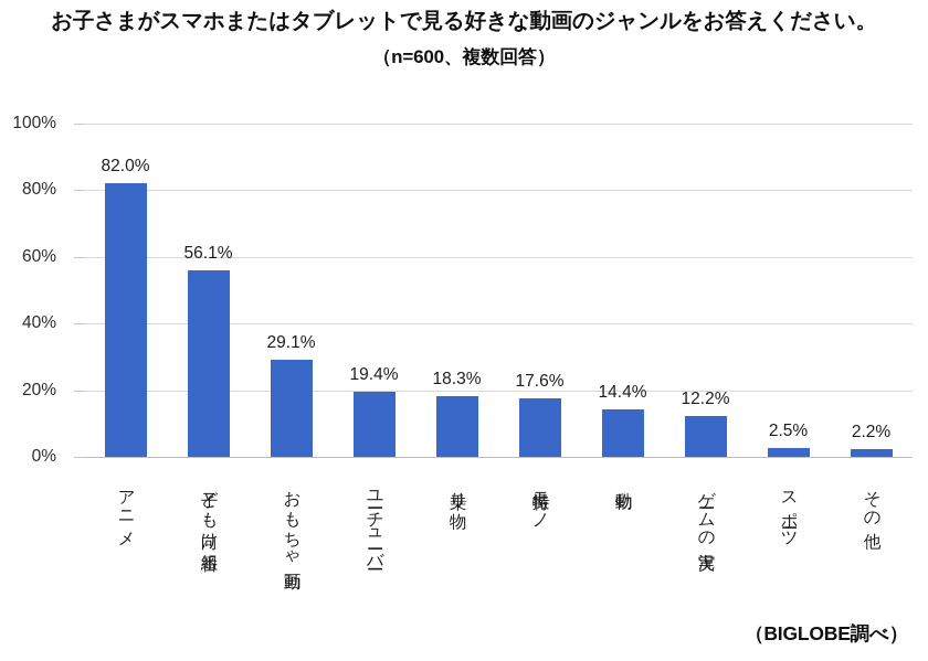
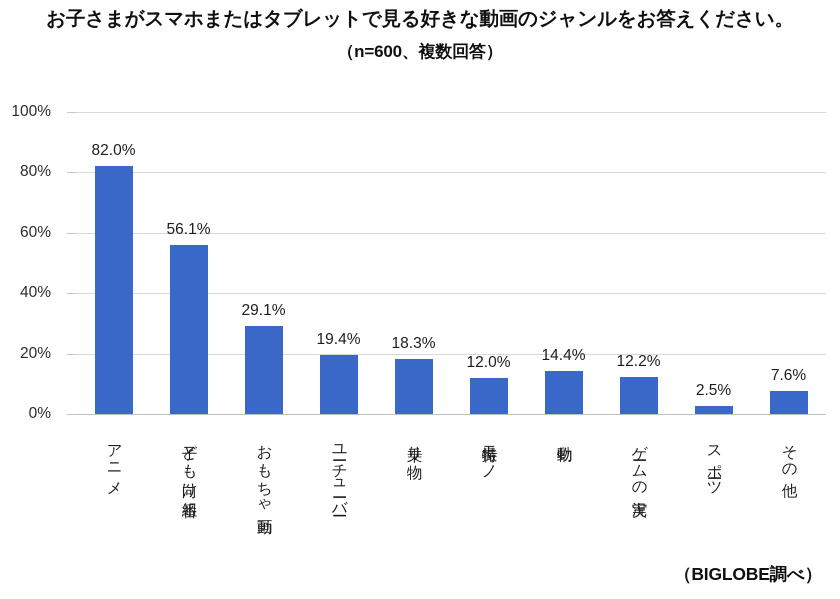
特撮モノ: 17.6% -> 12.0%
その他: 2.2% -> 7.6%
